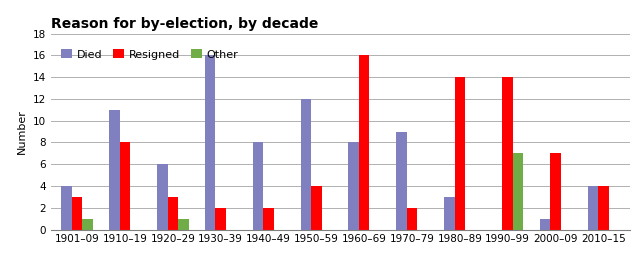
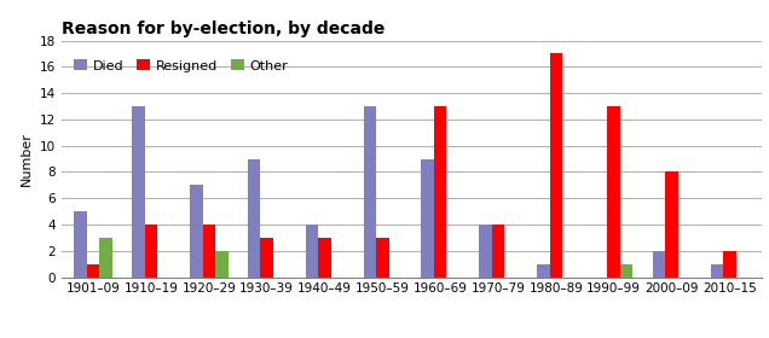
Died/1901–09: 4 -> 5
Resigned/1901–09: 3 -> 1
Other/1901–09: 1 -> 3
Died/1910–19: 11 -> 13
Resigned/1910–19: 8 -> 4
Died/1920–29: 6 -> 7
Resigned/1920–29: 3 -> 4
Other/1920–29: 1 -> 2
Died/1930–39: 16 -> 9
Resigned/1930–39: 2 -> 3
Died/1940–49: 8 -> 4
Resigned/1940–49: 2 -> 3
Died/1950–59: 12 -> 13
Resigned/1950–59: 4 -> 3
Died/1960–69: 8 -> 9
Resigned/1960–69: 16 -> 13
Died/1970–79: 9 -> 4
Resigned/1970–79: 2 -> 4
Died/1980–89: 3 -> 1
Resigned/1980–89: 14 -> 17
Resigned/1990–99: 14 -> 13
Other/1990–99: 7 -> 1
Died/2000–09: 1 -> 2
Resigned/2000–09: 7 -> 8
Died/2010–15: 4 -> 1
Resigned/2010–15: 4 -> 2
